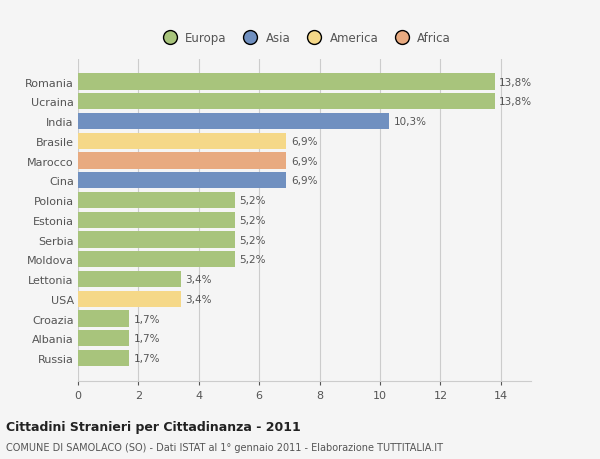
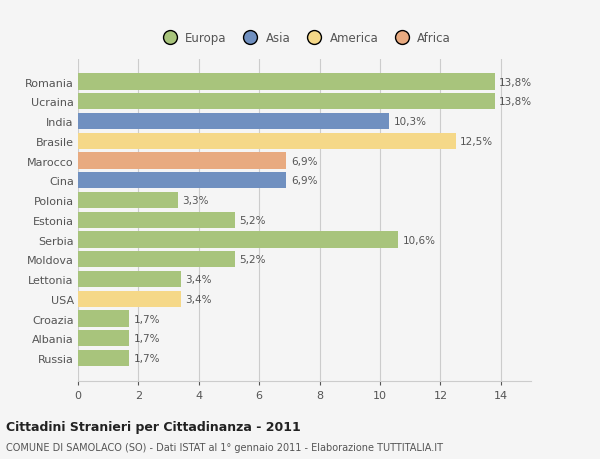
Brasile: 6,9% -> 12,5%
Polonia: 5,2% -> 3,3%
Serbia: 5,2% -> 10,6%
